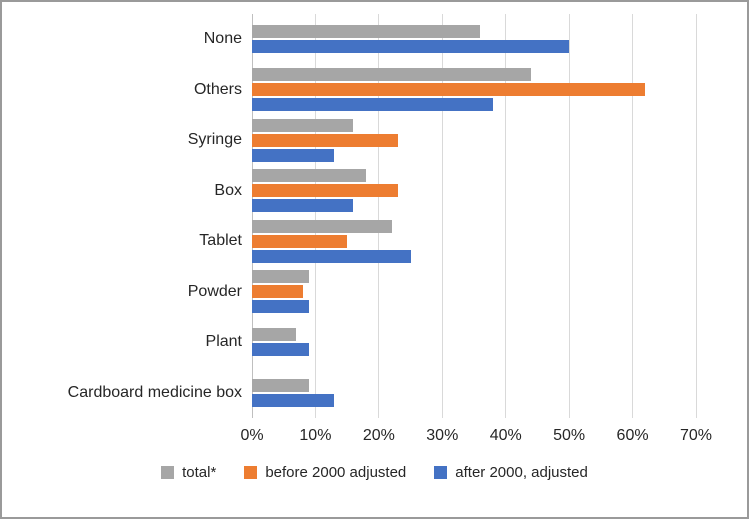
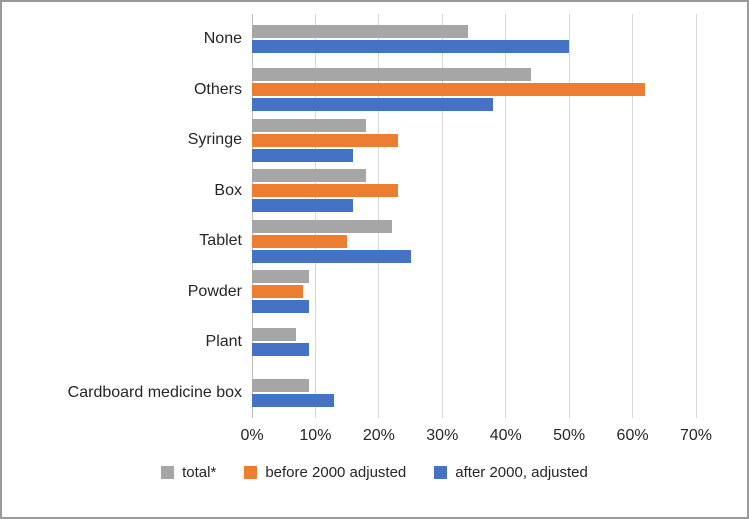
total*/None: 36% -> 34%
total*/Syringe: 16% -> 18%
after 2000, adjusted/Syringe: 13% -> 16%
